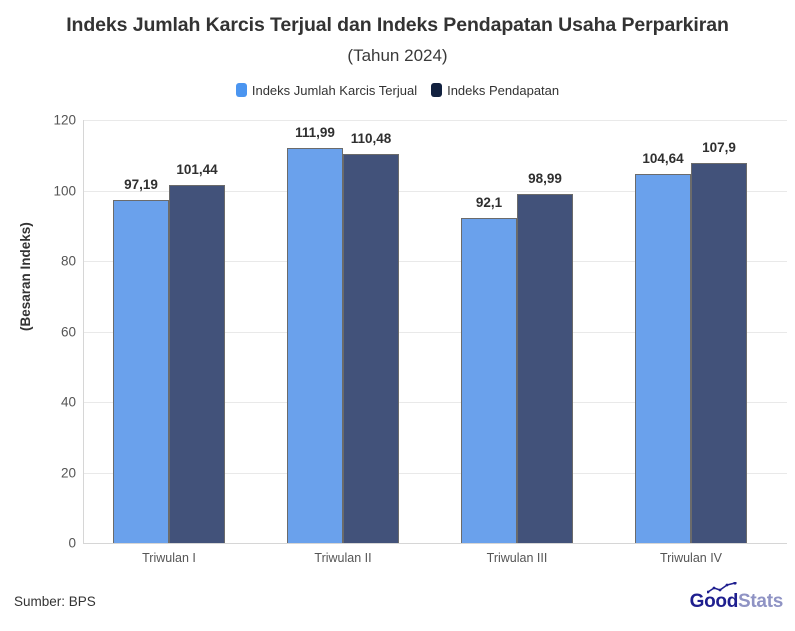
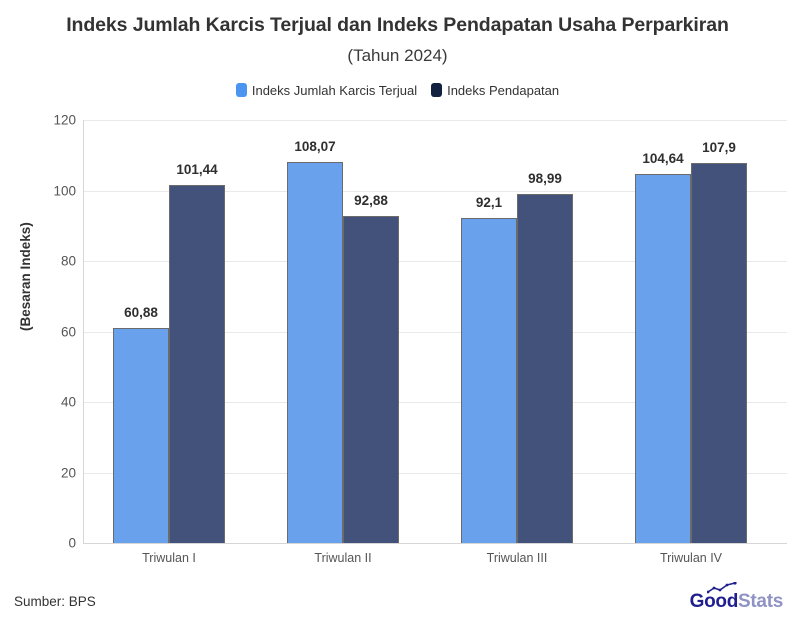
Indeks Jumlah Karcis Terjual/Triwulan I: 97,19 -> 60,88
Indeks Jumlah Karcis Terjual/Triwulan II: 111,99 -> 108,07
Indeks Pendapatan/Triwulan II: 110,48 -> 92,88
